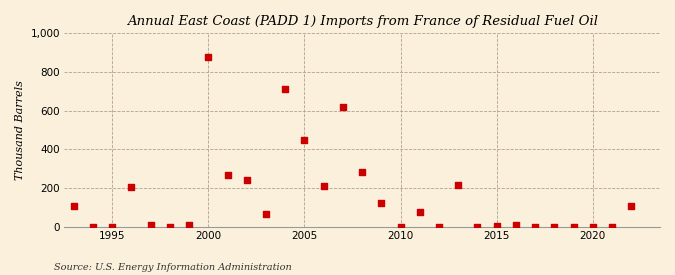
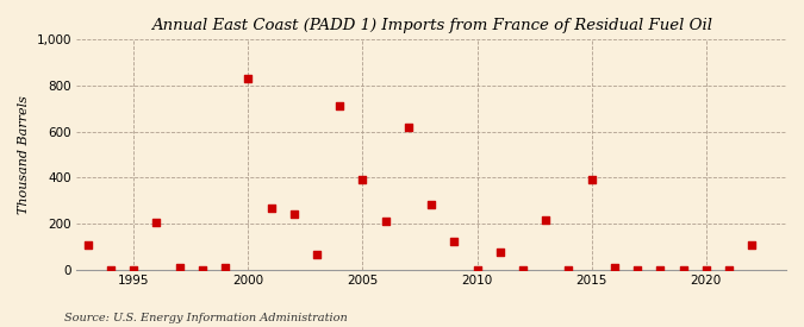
2000: 880 -> 830
2005: 450 -> 390
2015: 0 -> 390
